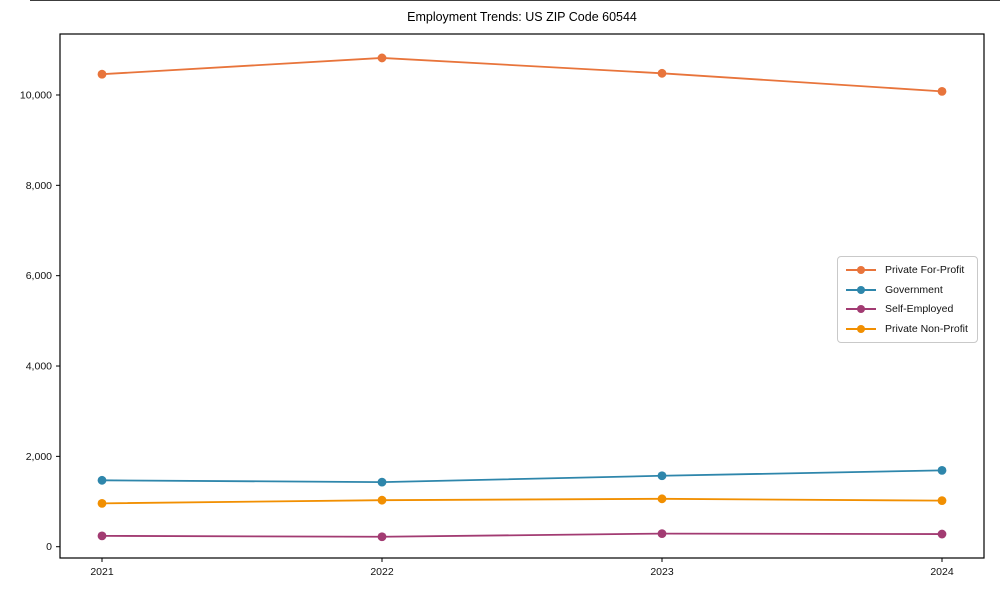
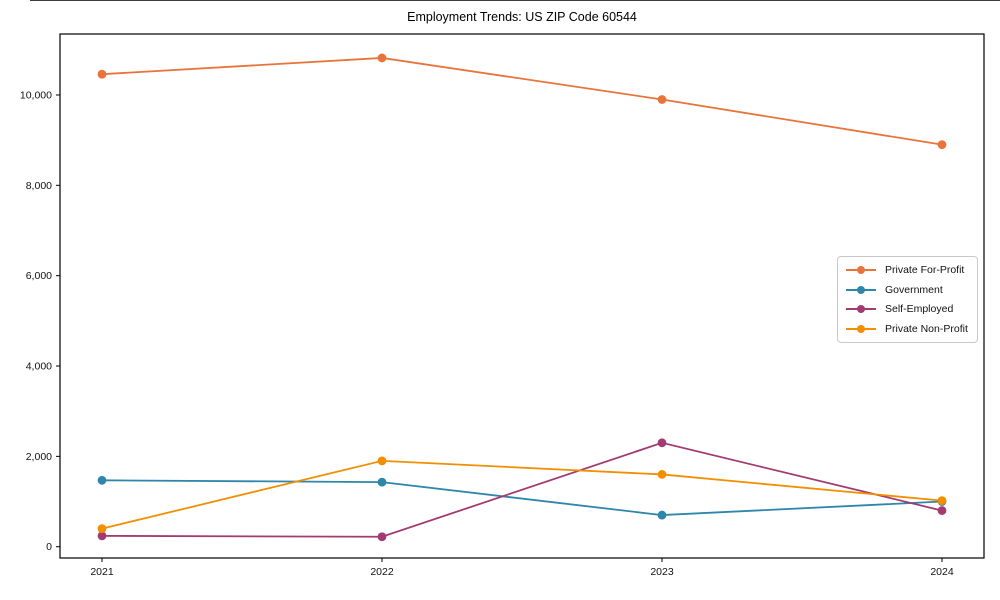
Private Non-Profit/2021: 1000 -> 400
Private Non-Profit/2022: 1000 -> 1900
Private For-Profit/2023: 10500 -> 9900
Government/2023: 1600 -> 700
Self-Employed/2023: 300 -> 2300
Private Non-Profit/2023: 1100 -> 1600
Private For-Profit/2024: 10100 -> 8900
Government/2024: 1700 -> 1000
Self-Employed/2024: 300 -> 800
